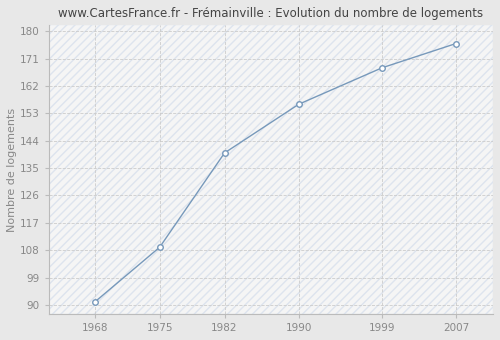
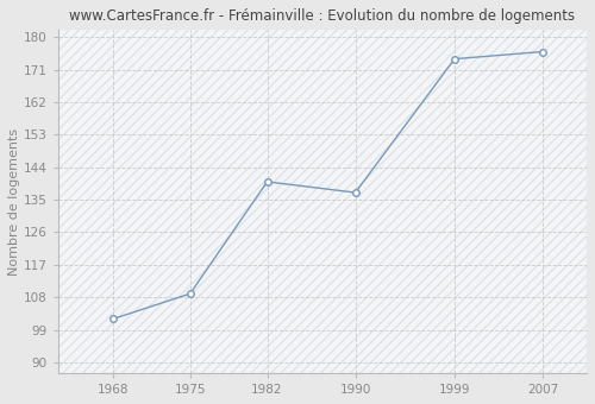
1968: 91 -> 102
1990: 156 -> 137
1999: 168 -> 174
